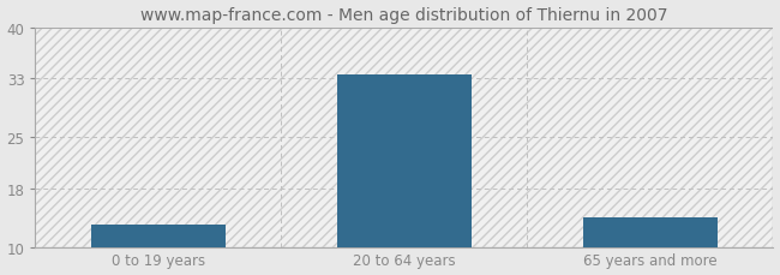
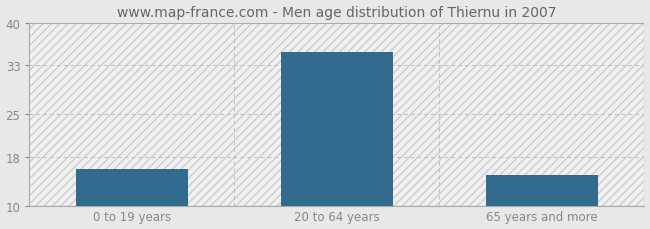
0 to 19 years: 13.0 -> 16.0
20 to 64 years: 33.5 -> 35.2
65 years and more: 14.0 -> 15.0
